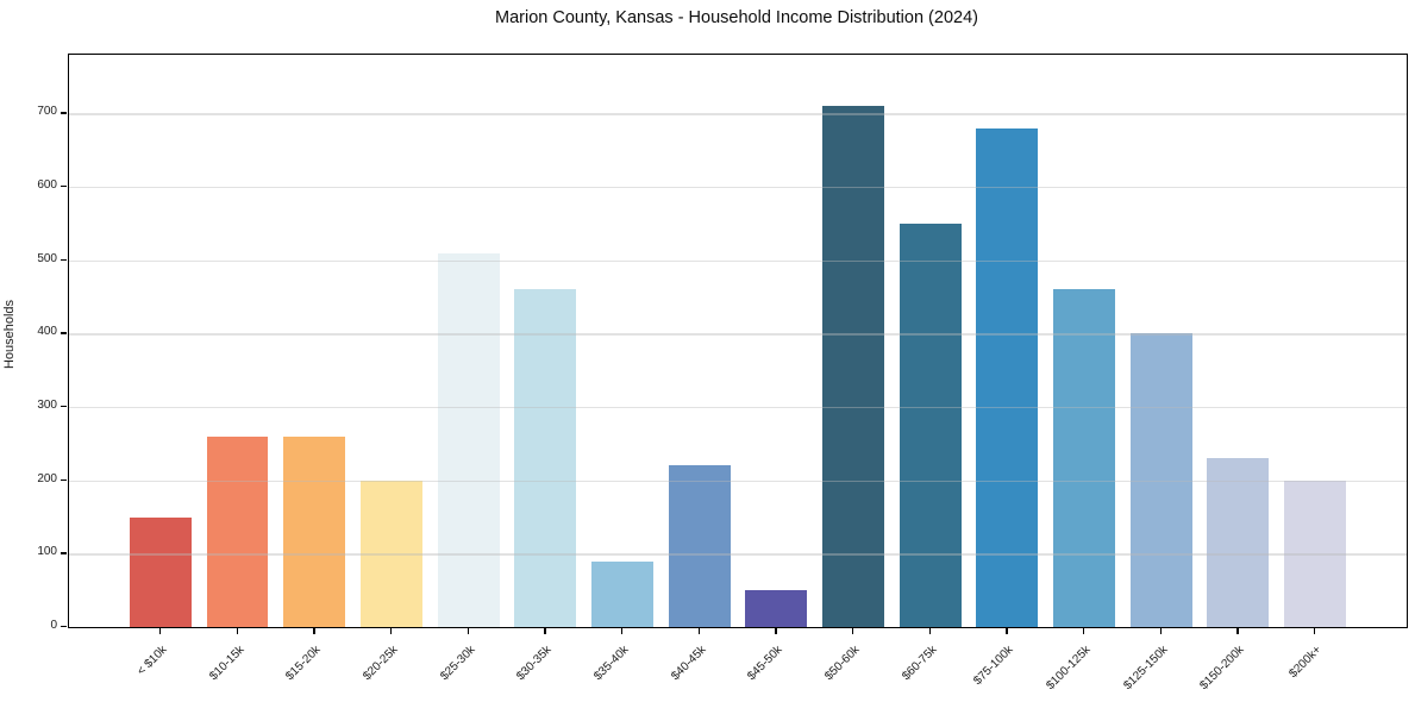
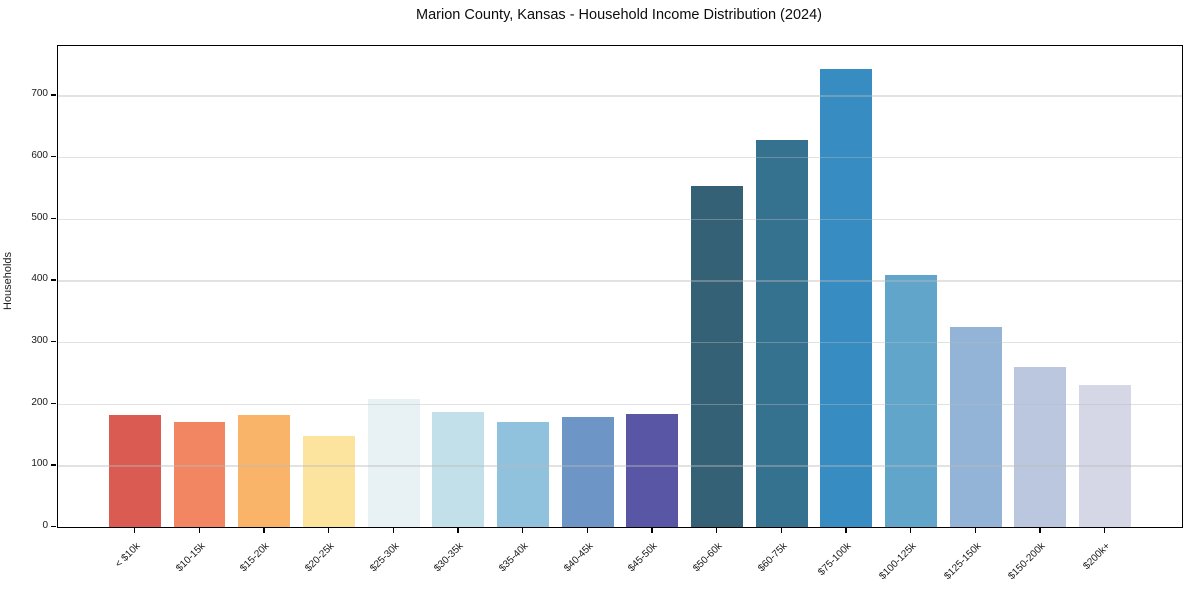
< $10k: 150 -> 180
$10-15k: 260 -> 170
$15-20k: 260 -> 180
$20-25k: 200 -> 150
$25-30k: 510 -> 210
$30-35k: 460 -> 190
$35-40k: 90 -> 170
$40-45k: 220 -> 180
$45-50k: 50 -> 180
$50-60k: 710 -> 550
$60-75k: 550 -> 630
$75-100k: 680 -> 740
$100-125k: 460 -> 410
$125-150k: 400 -> 320
$150-200k: 230 -> 260
$200k+: 200 -> 230
